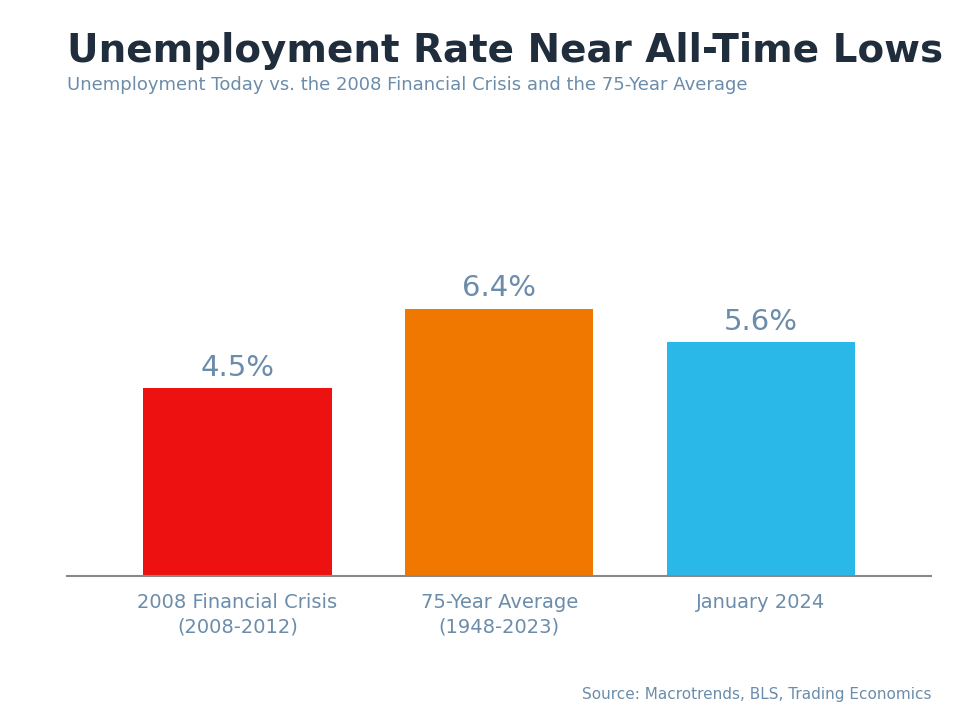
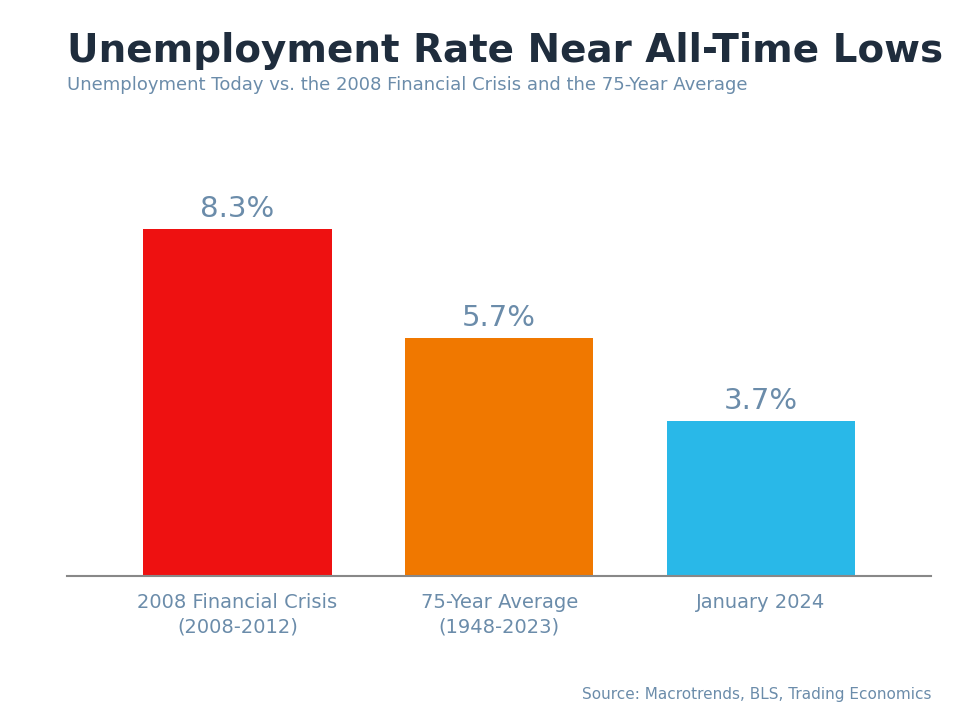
2008 Financial Crisis (2008-2012): 4.5% -> 8.3%
75-Year Average (1948-2023): 6.4% -> 5.7%
January 2024: 5.6% -> 3.7%
